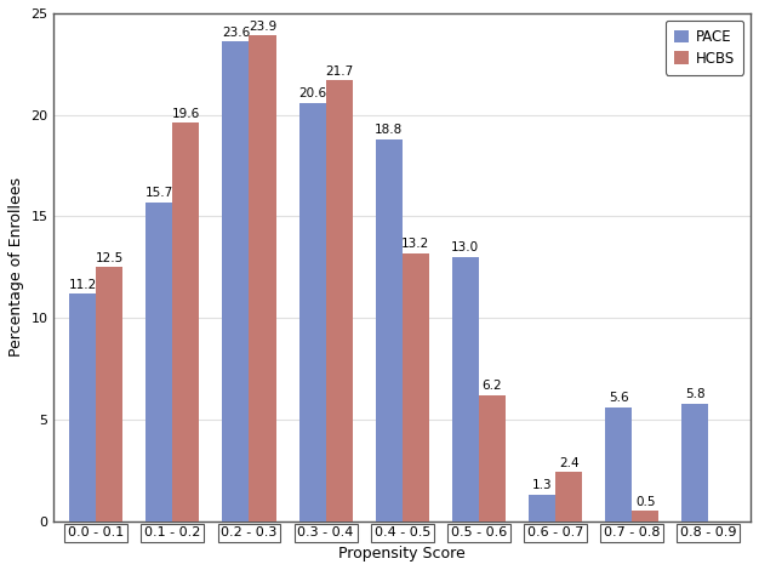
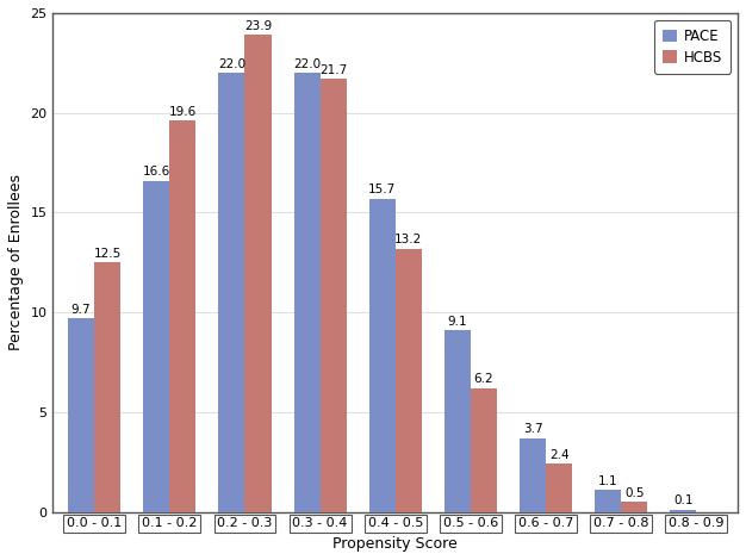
PACE/0.0 - 0.1: 11.2 -> 9.7
PACE/0.1 - 0.2: 15.7 -> 16.6
PACE/0.2 - 0.3: 23.6 -> 22.0
PACE/0.3 - 0.4: 20.6 -> 22.0
PACE/0.4 - 0.5: 18.8 -> 15.7
PACE/0.5 - 0.6: 13.0 -> 9.1
PACE/0.6 - 0.7: 1.3 -> 3.7
PACE/0.7 - 0.8: 5.6 -> 1.1
PACE/0.8 - 0.9: 5.8 -> 0.1
